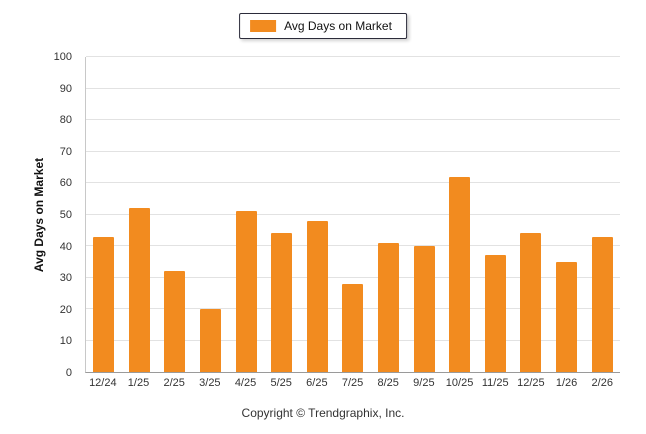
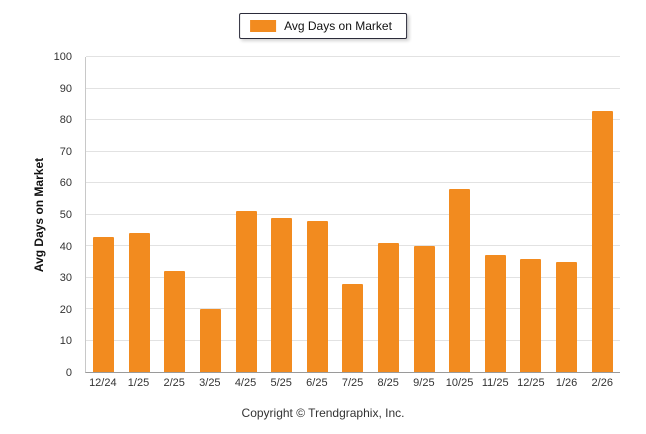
1/25: 52 -> 44
5/25: 44 -> 49
10/25: 62 -> 58
12/25: 44 -> 36
2/26: 43 -> 83
